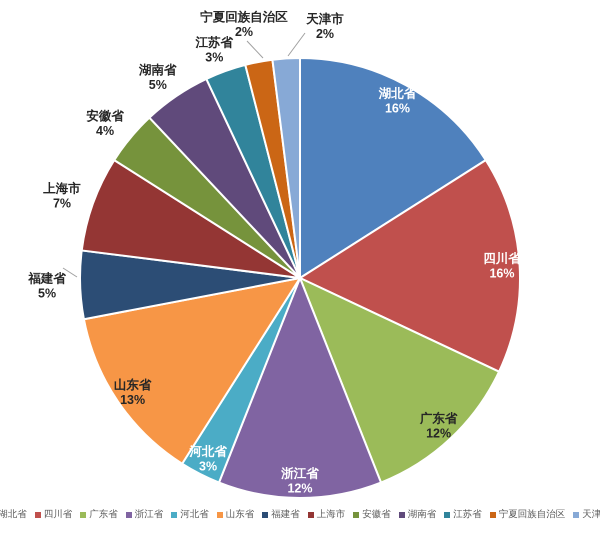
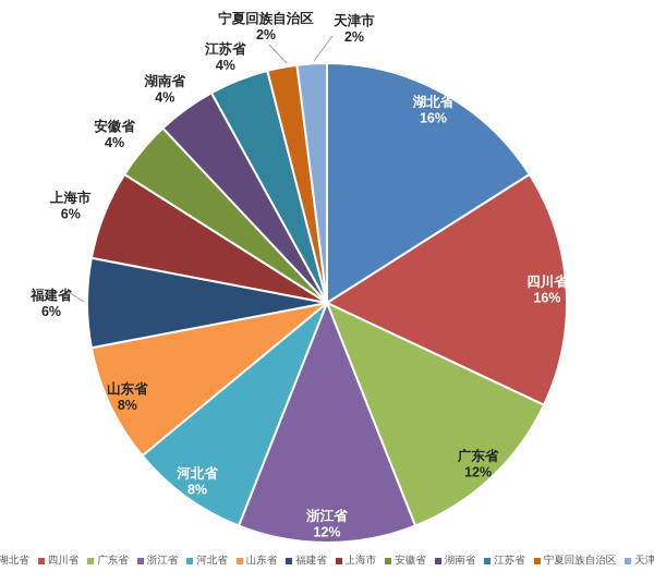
河北省: 3% -> 8%
山东省: 13% -> 8%
福建省: 5% -> 6%
上海市: 7% -> 6%
湖南省: 5% -> 4%
江苏省: 3% -> 4%
